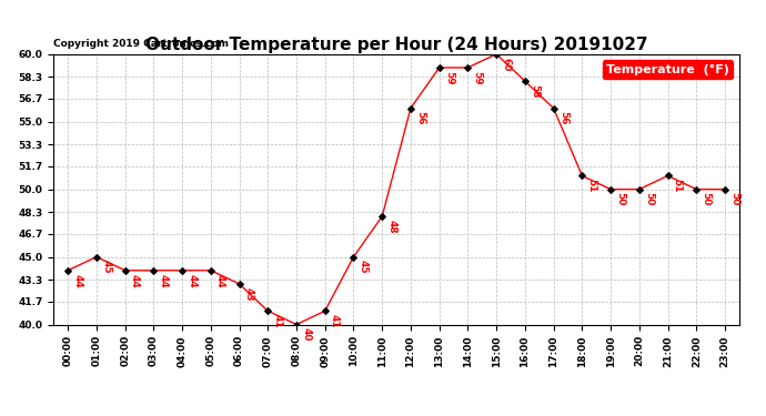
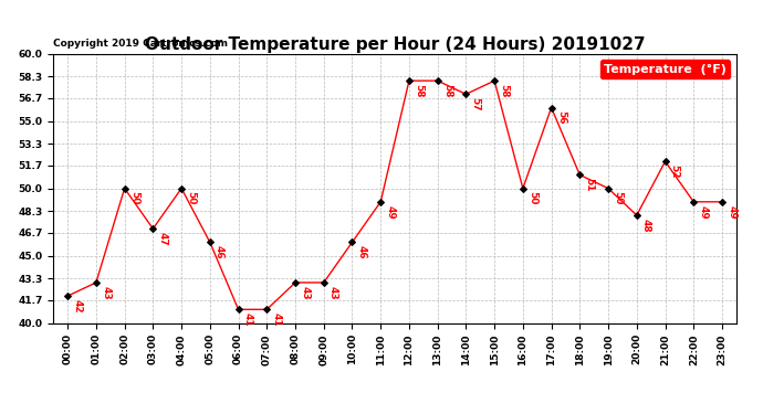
00:00: 44 -> 42
01:00: 45 -> 43
02:00: 44 -> 50
03:00: 44 -> 47
04:00: 44 -> 50
05:00: 44 -> 46
06:00: 43 -> 41
08:00: 40 -> 43
09:00: 41 -> 43
10:00: 45 -> 46
11:00: 48 -> 49
12:00: 56 -> 58
13:00: 59 -> 58
14:00: 59 -> 57
15:00: 60 -> 58
16:00: 58 -> 50
20:00: 50 -> 48
21:00: 51 -> 52
22:00: 50 -> 49
23:00: 50 -> 49
